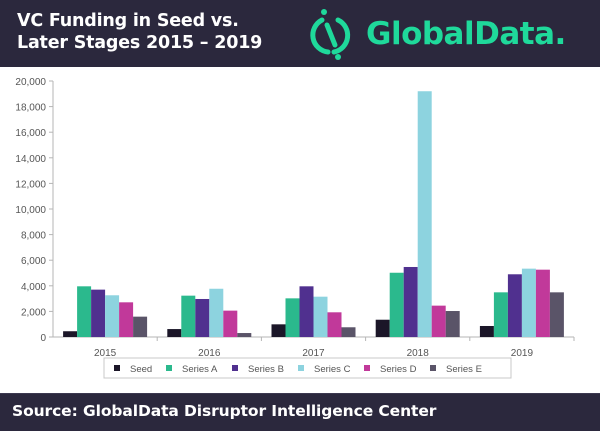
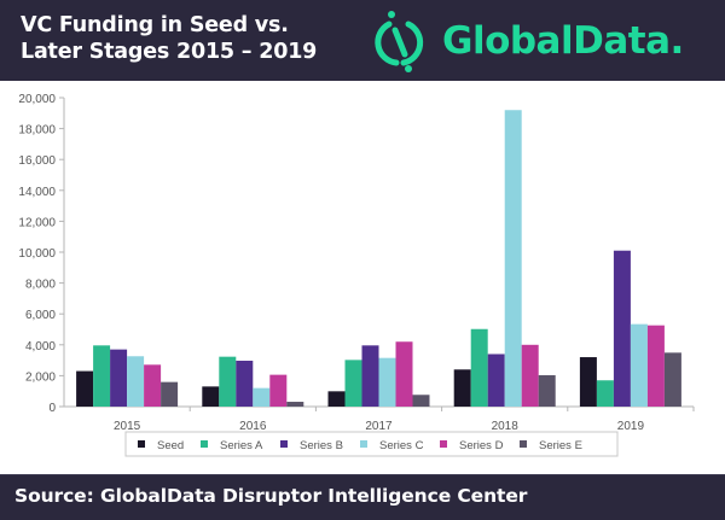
Seed/2015: 400 -> 2300
Seed/2016: 600 -> 1300
Series C/2016: 3800 -> 1200
Series D/2017: 1900 -> 4200
Seed/2018: 1400 -> 2400
Series B/2018: 5500 -> 3400
Series D/2018: 2400 -> 4000
Seed/2019: 900 -> 3200
Series A/2019: 3500 -> 1700
Series B/2019: 4900 -> 10100
